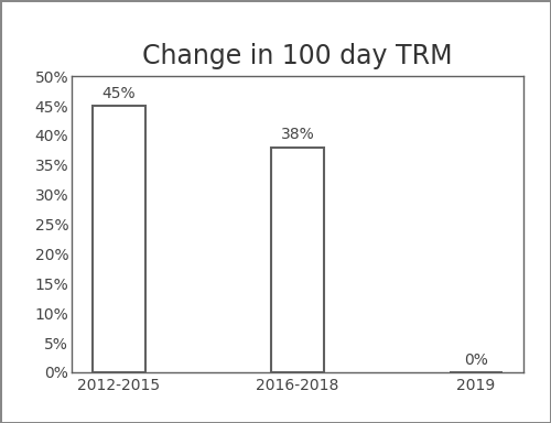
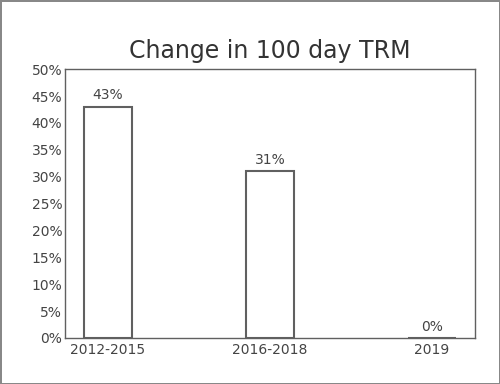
2012-2015: 45% -> 43%
2016-2018: 38% -> 31%
